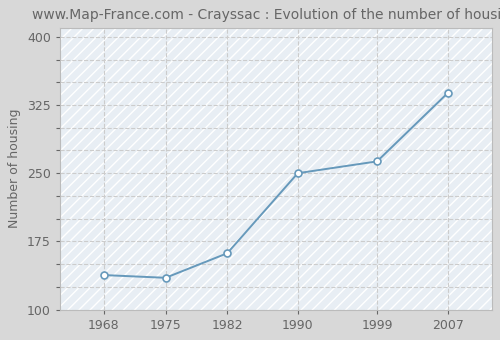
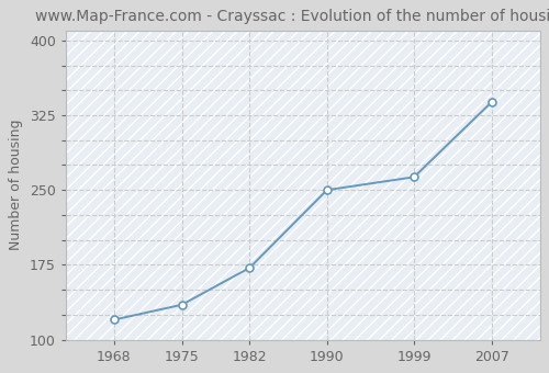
1968: 138 -> 120
1982: 162 -> 172
